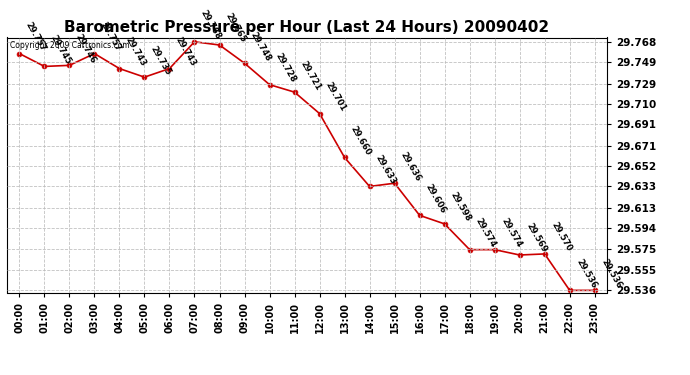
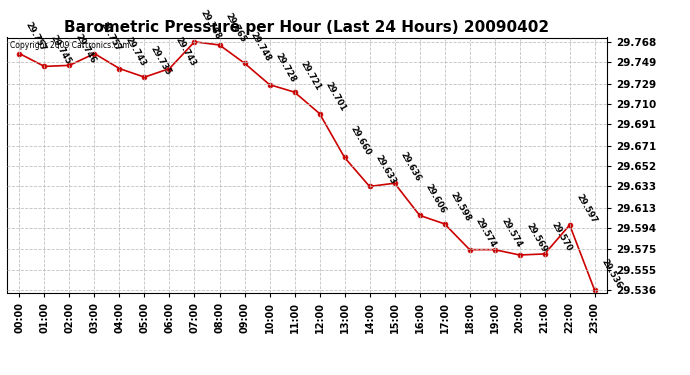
22:00: 29.536 -> 29.597
